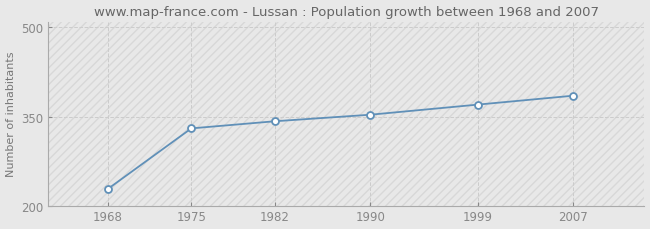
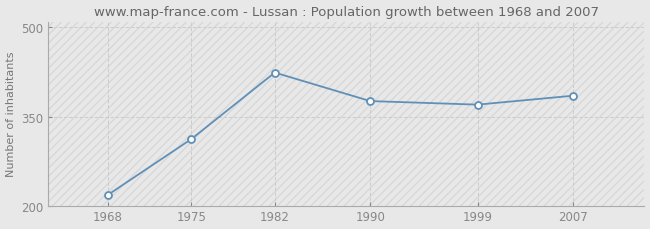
1968: 228 -> 218
1975: 330 -> 312
1982: 342 -> 424
1990: 353 -> 376
